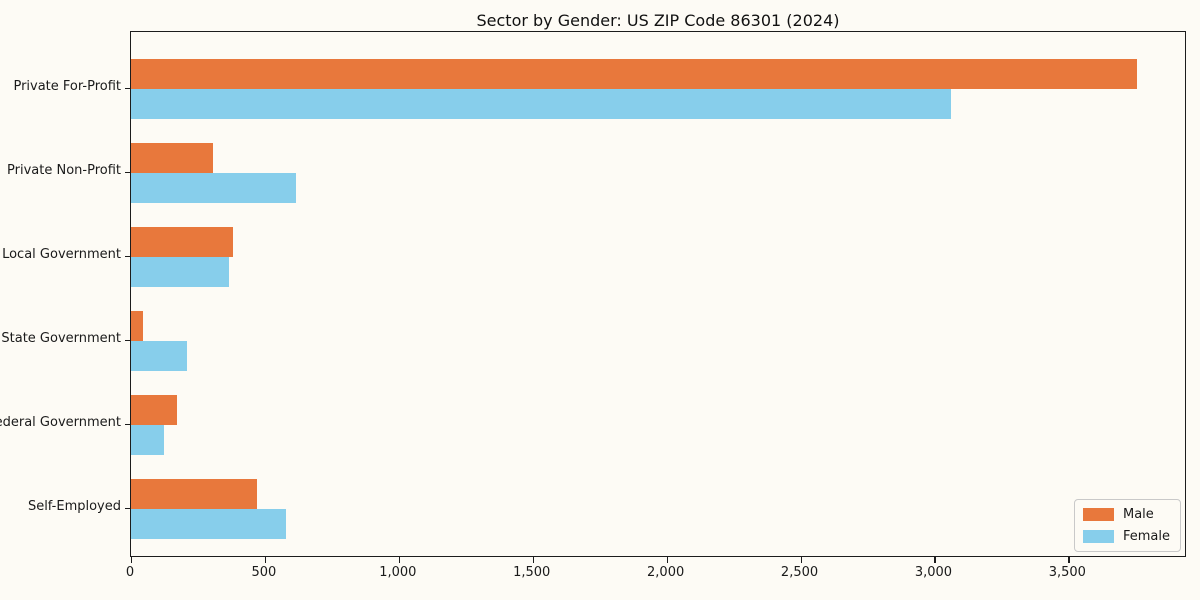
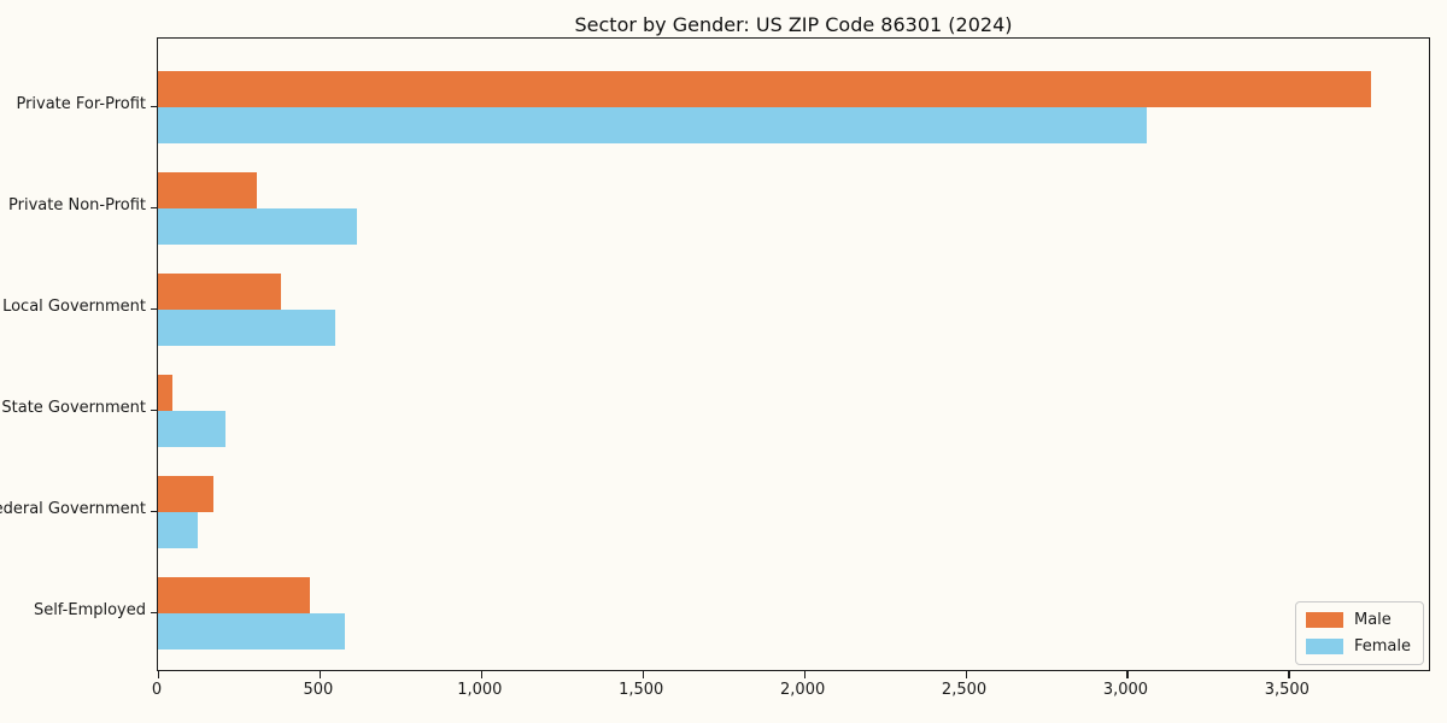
Female/Local Government: 360 -> 550
